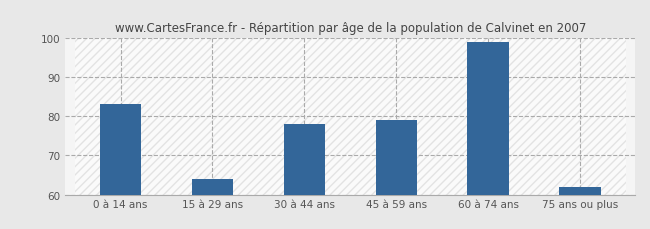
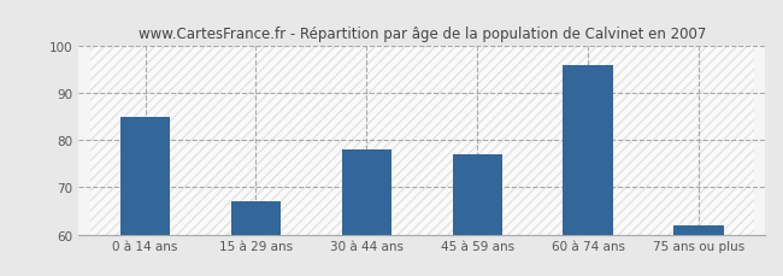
0 à 14 ans: 83 -> 85
15 à 29 ans: 64 -> 67
45 à 59 ans: 79 -> 77
60 à 74 ans: 99 -> 96
